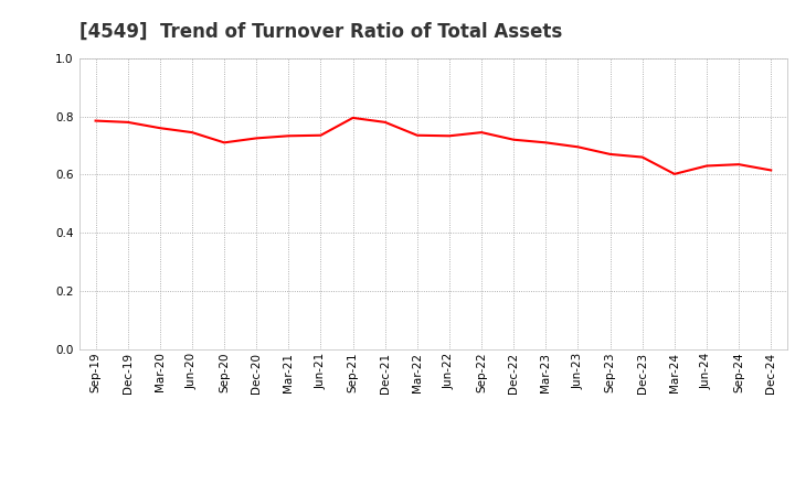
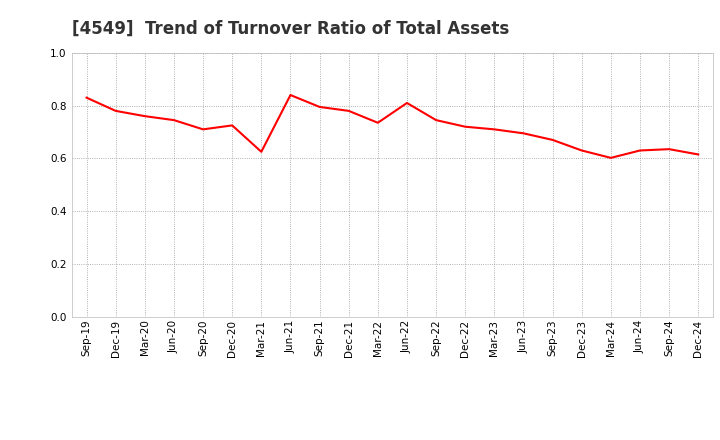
Sep-19: 0.785 -> 0.830
Mar-21: 0.733 -> 0.625
Jun-21: 0.735 -> 0.840
Jun-22: 0.733 -> 0.810
Dec-23: 0.660 -> 0.630
